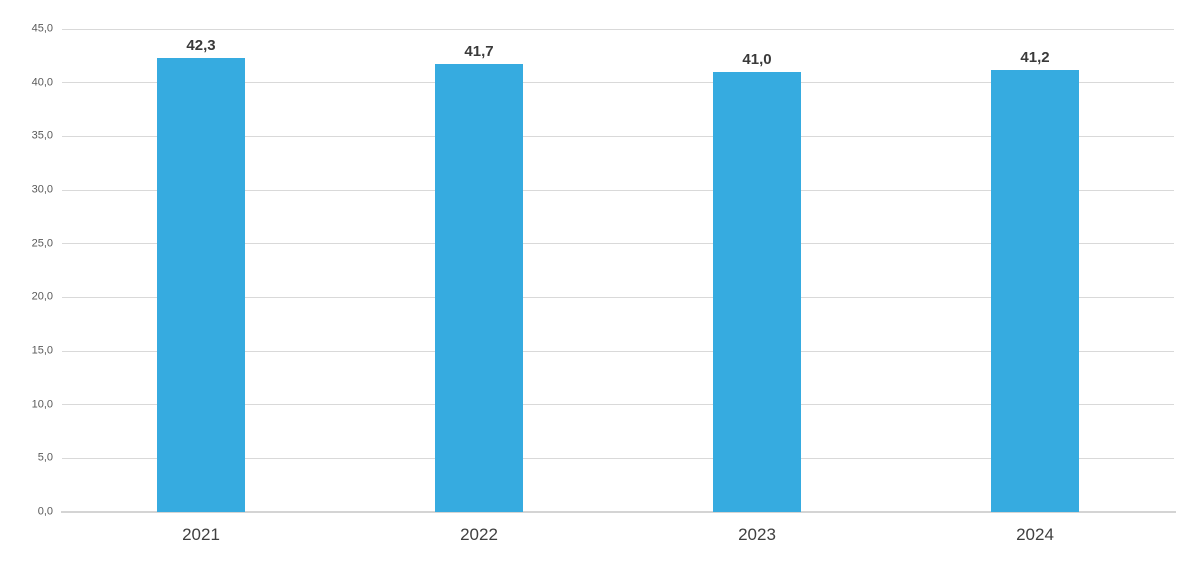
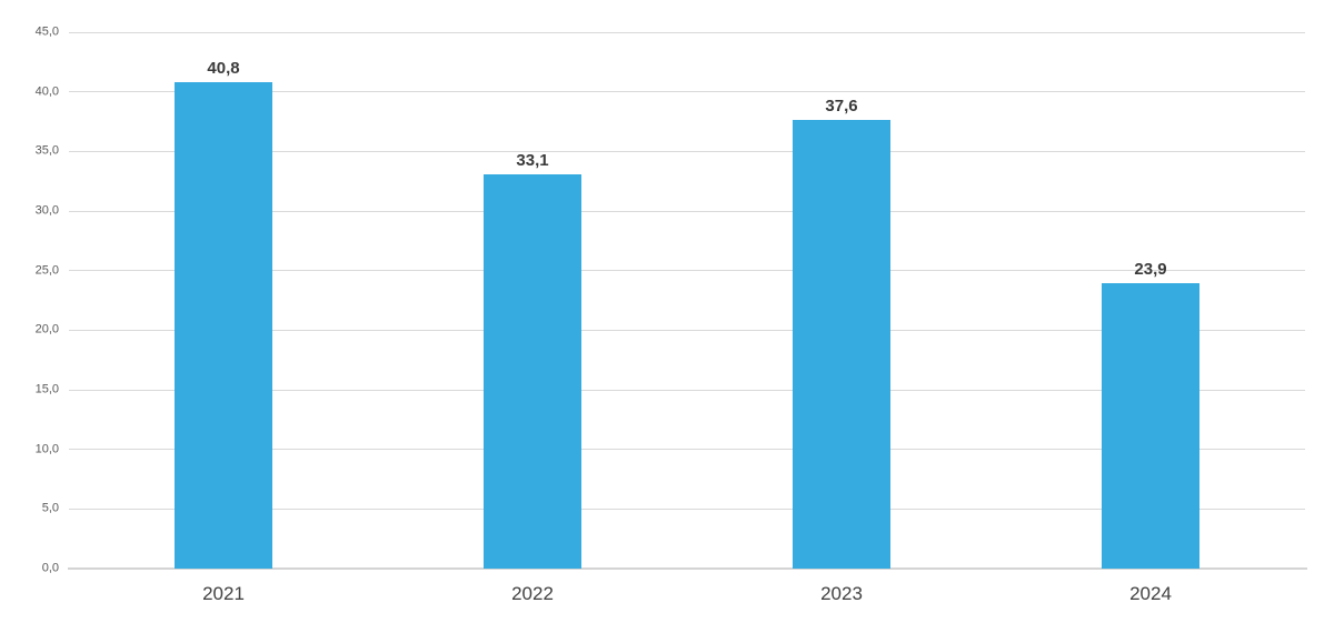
2021: 42,3 -> 40,8
2022: 41,7 -> 33,1
2023: 41,0 -> 37,6
2024: 41,2 -> 23,9
